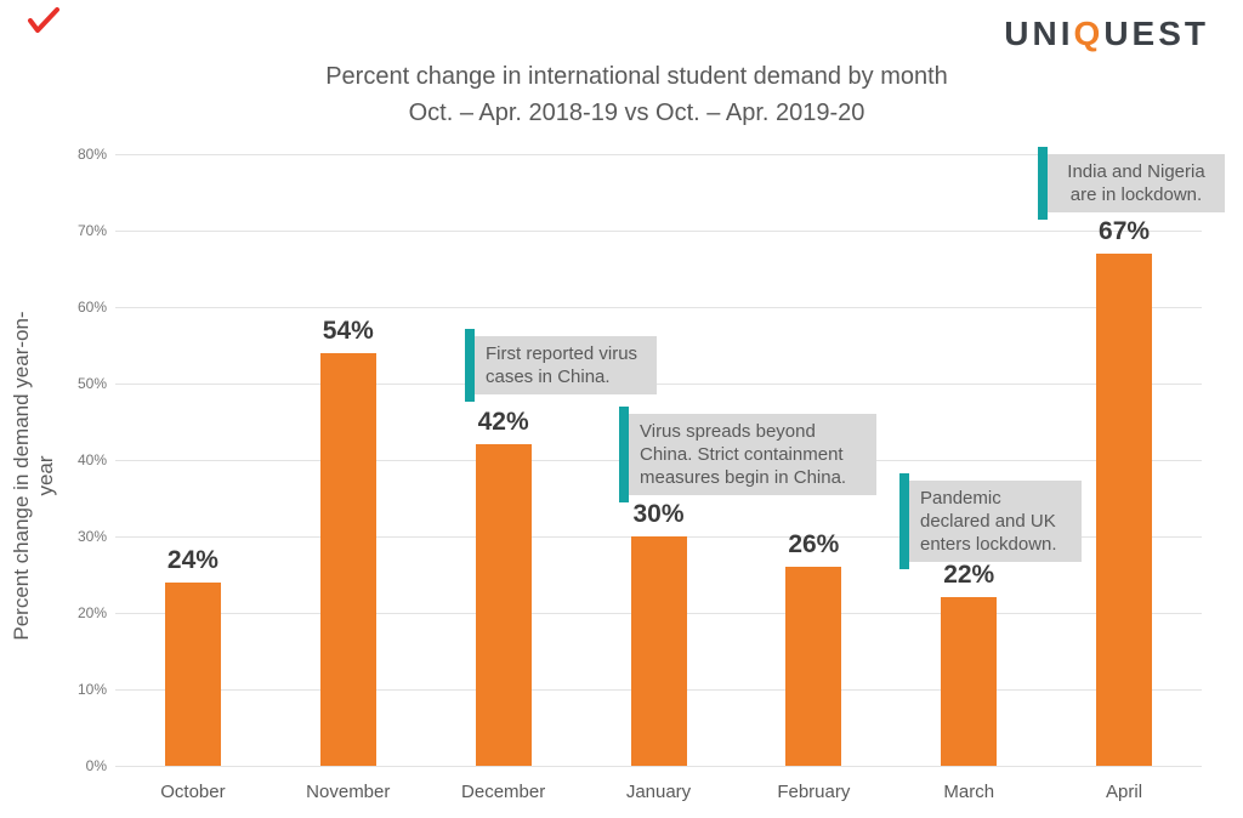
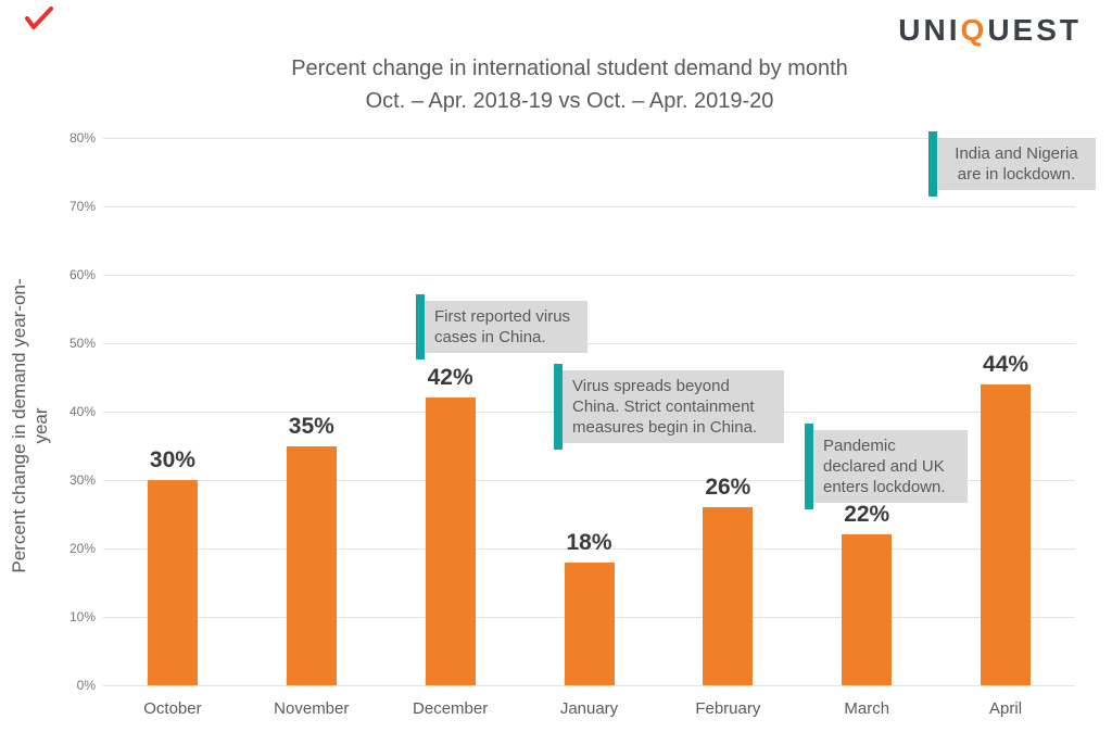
October: 24% -> 30%
November: 54% -> 35%
January: 30% -> 18%
April: 67% -> 44%
